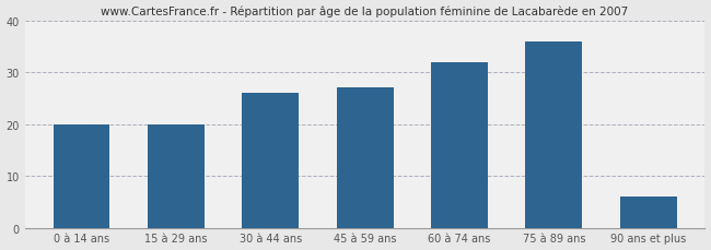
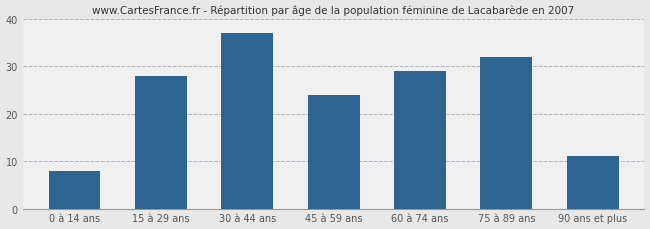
0 à 14 ans: 20 -> 8
15 à 29 ans: 20 -> 28
30 à 44 ans: 26 -> 37
45 à 59 ans: 27 -> 24
60 à 74 ans: 32 -> 29
75 à 89 ans: 36 -> 32
90 ans et plus: 6 -> 11
